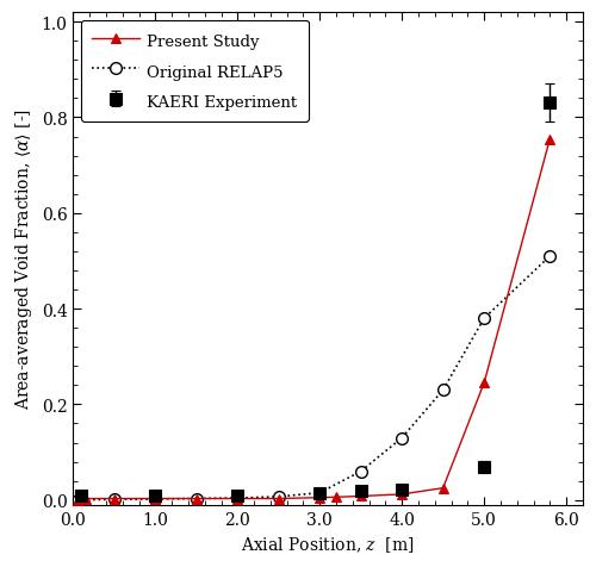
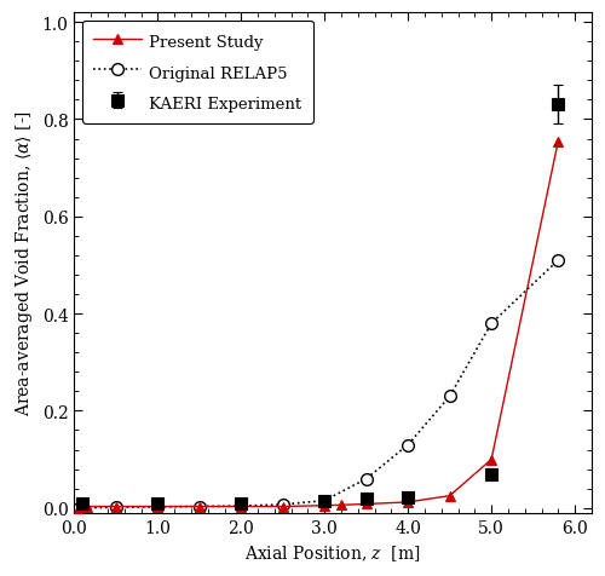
Present Study/5.0: 0.245 -> 0.100
